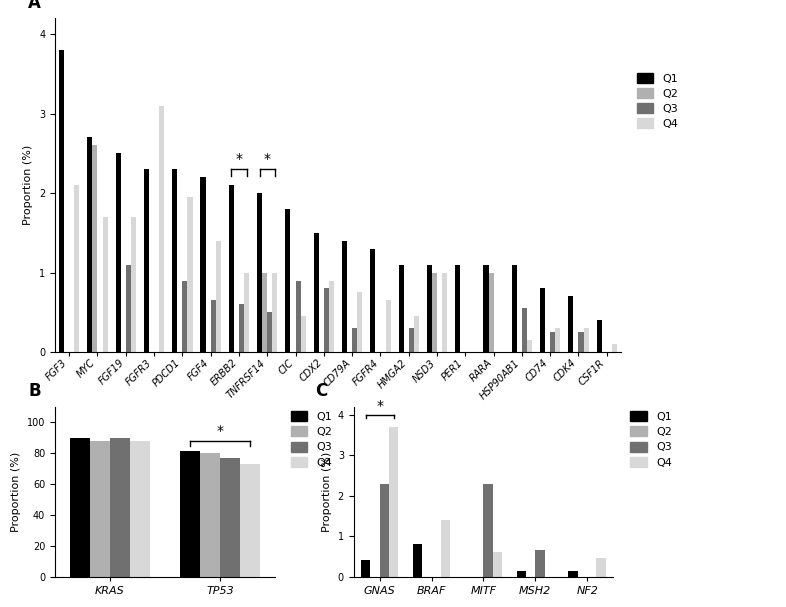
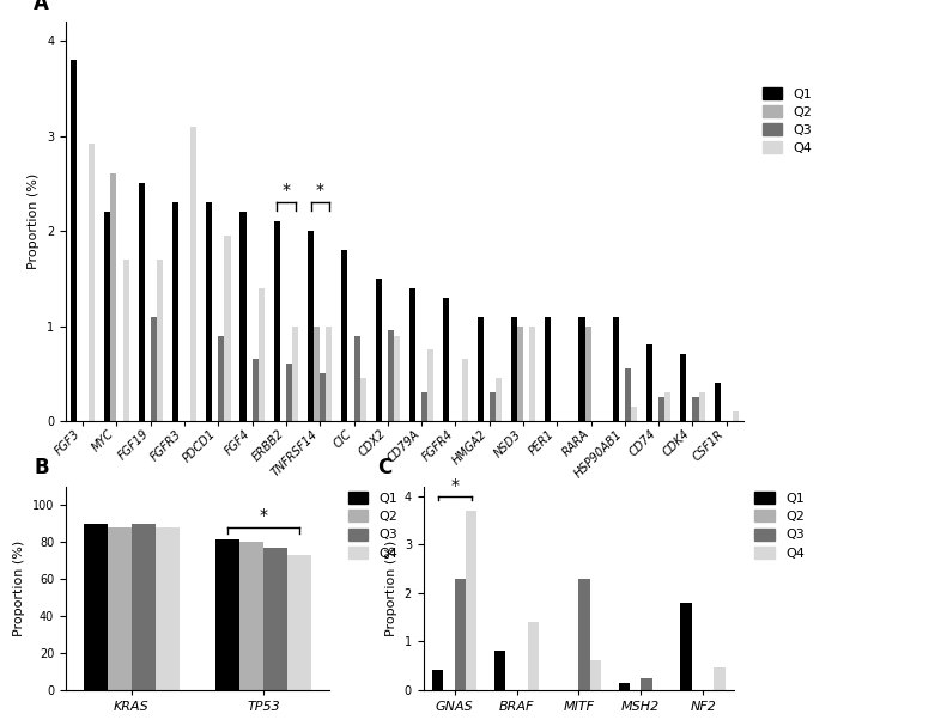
Q4/FGF3: 2.10 -> 2.92
Q1/MYC: 2.7 -> 2.2
Q3/CDX2: 0.80 -> 0.96
Q3/MSH2: 0.65 -> 0.25
Q1/NF2: 0.15 -> 1.80
